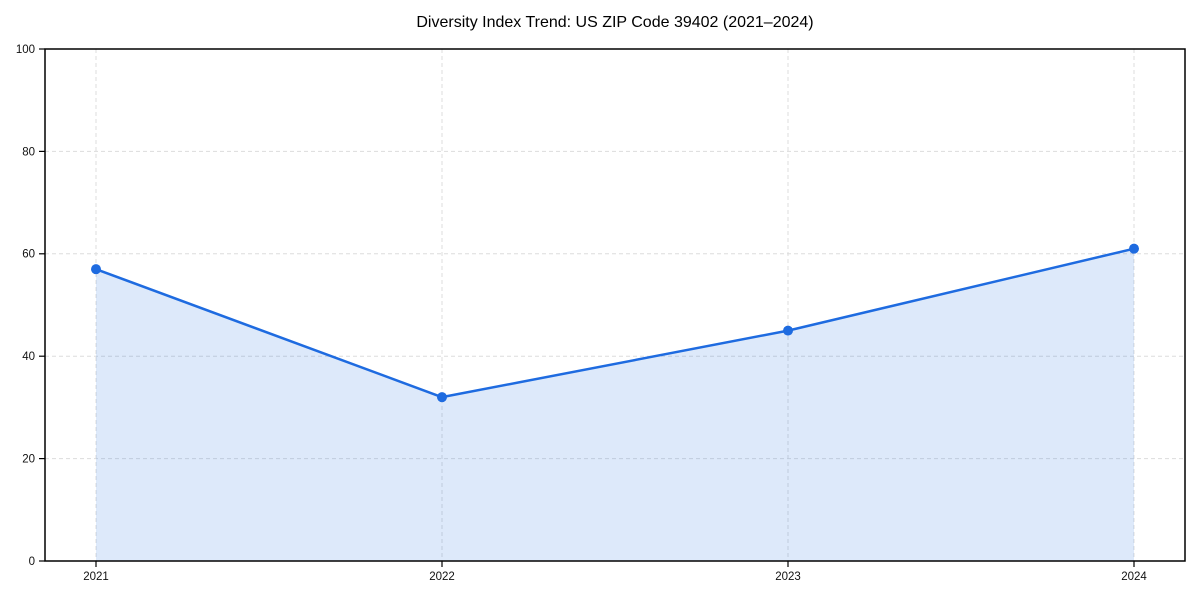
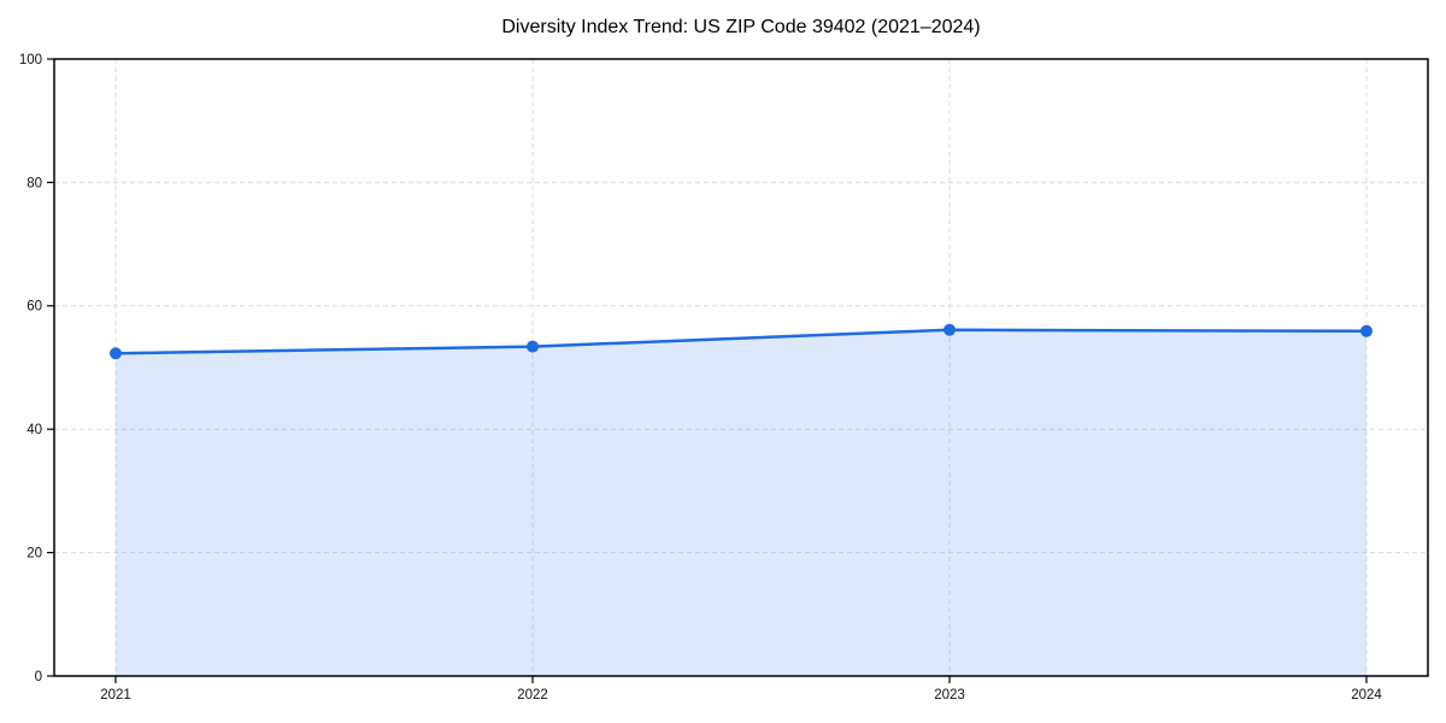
2021: 57 -> 52
2022: 32 -> 53
2023: 45 -> 56
2024: 61 -> 56
